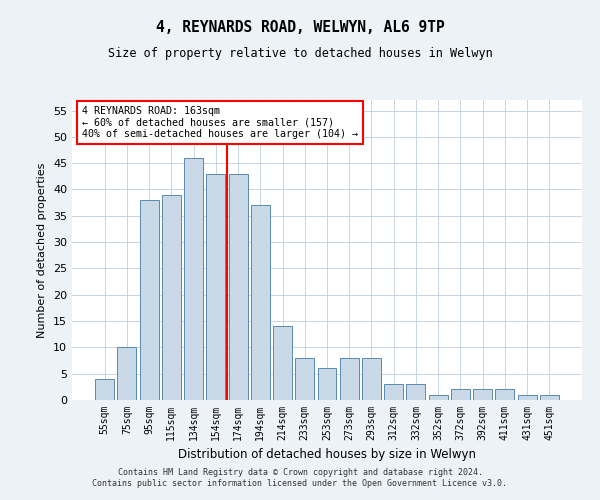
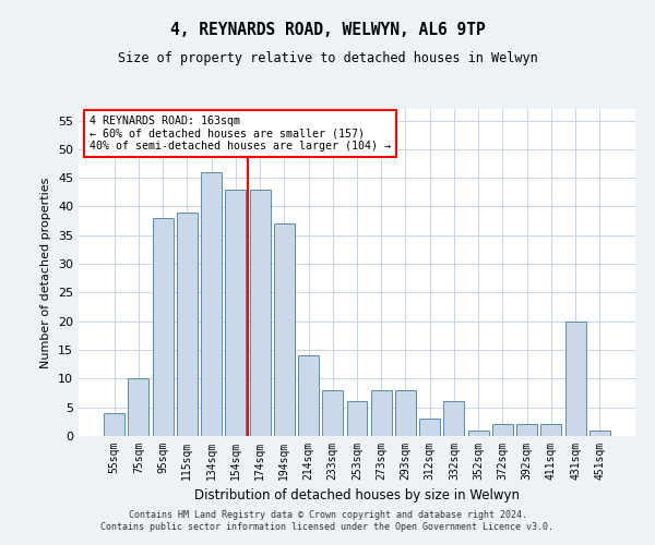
332sqm: 3 -> 6
431sqm: 1 -> 20
